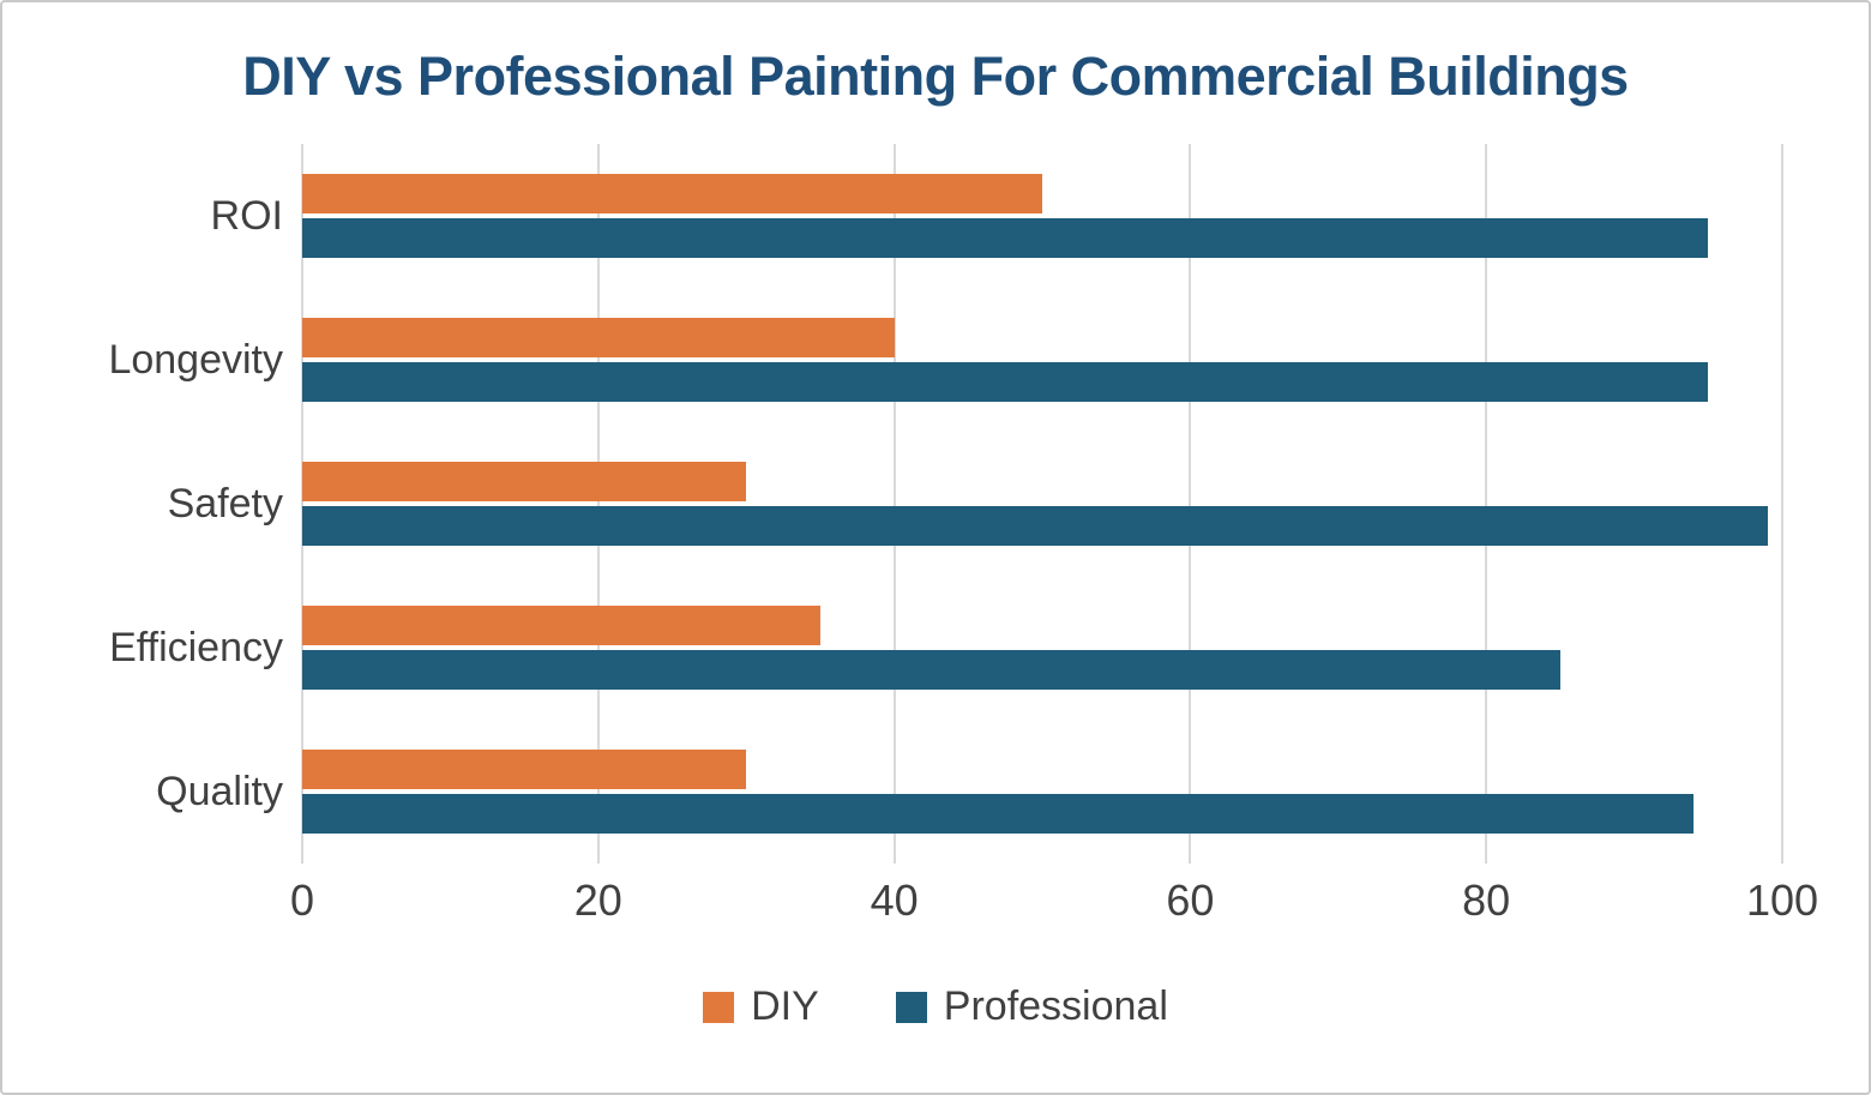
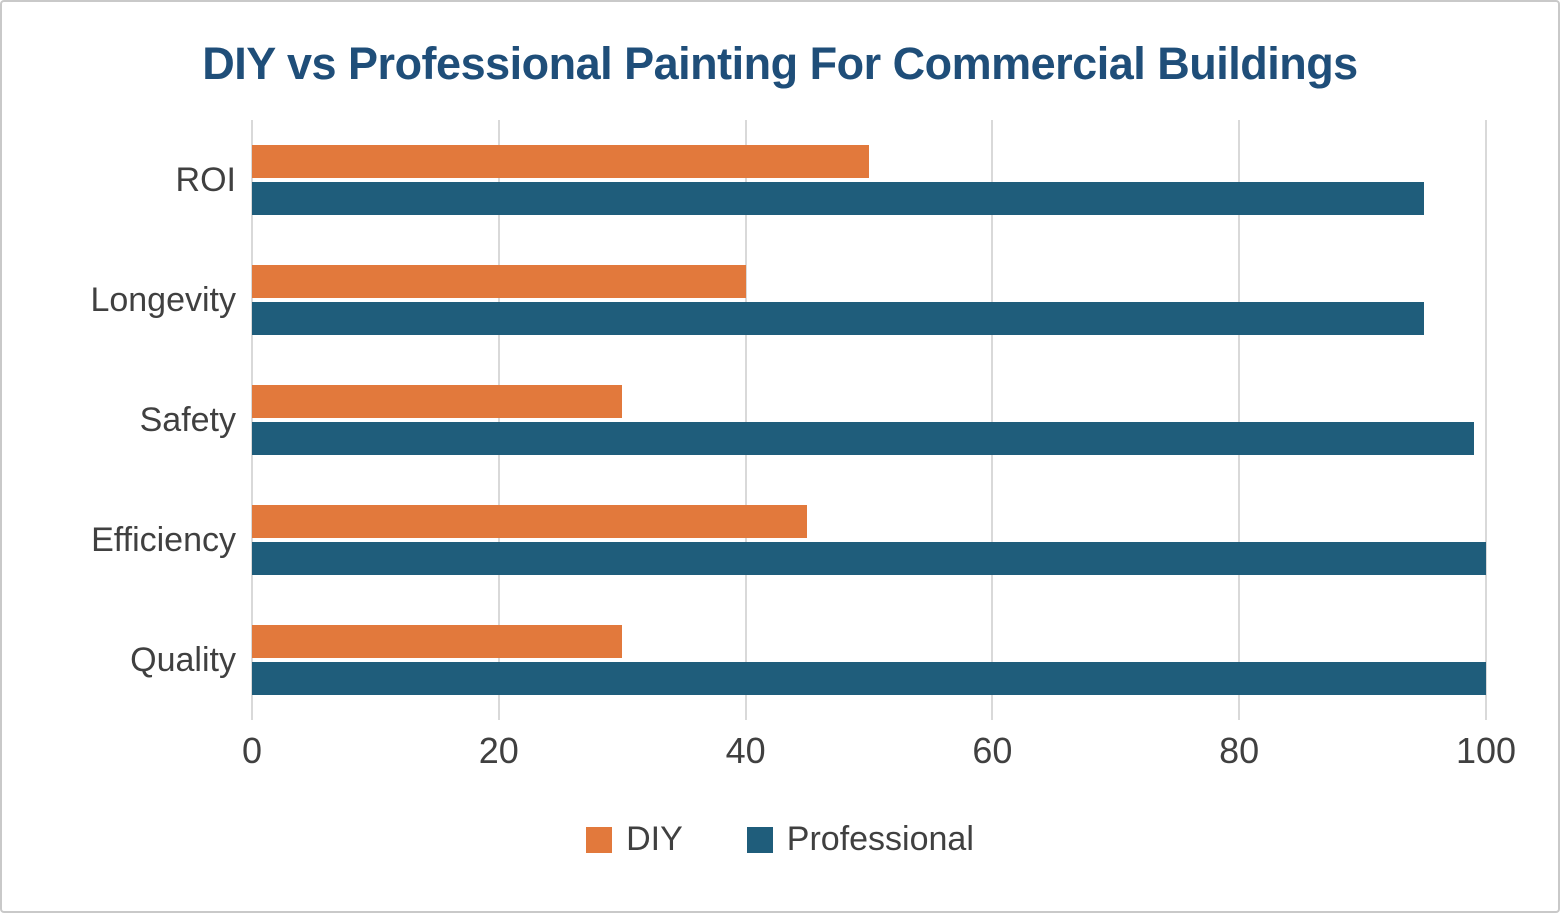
DIY/Efficiency: 35 -> 45
Professional/Efficiency: 85 -> 100
Professional/Quality: 94 -> 100
